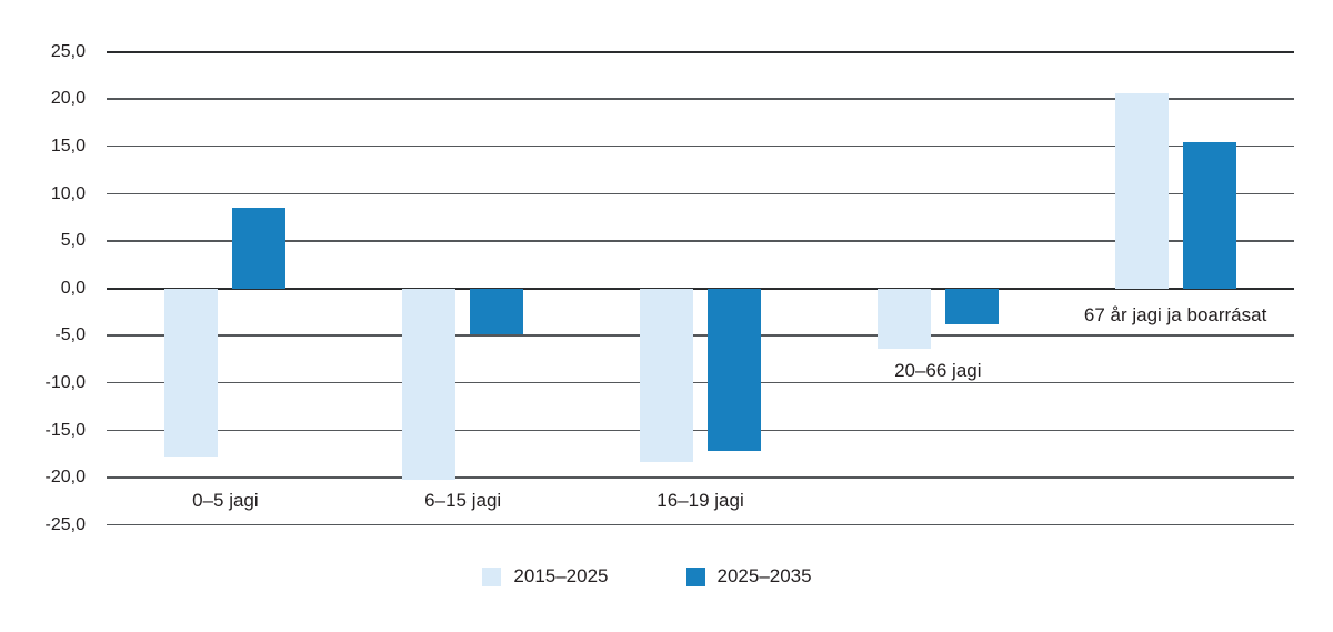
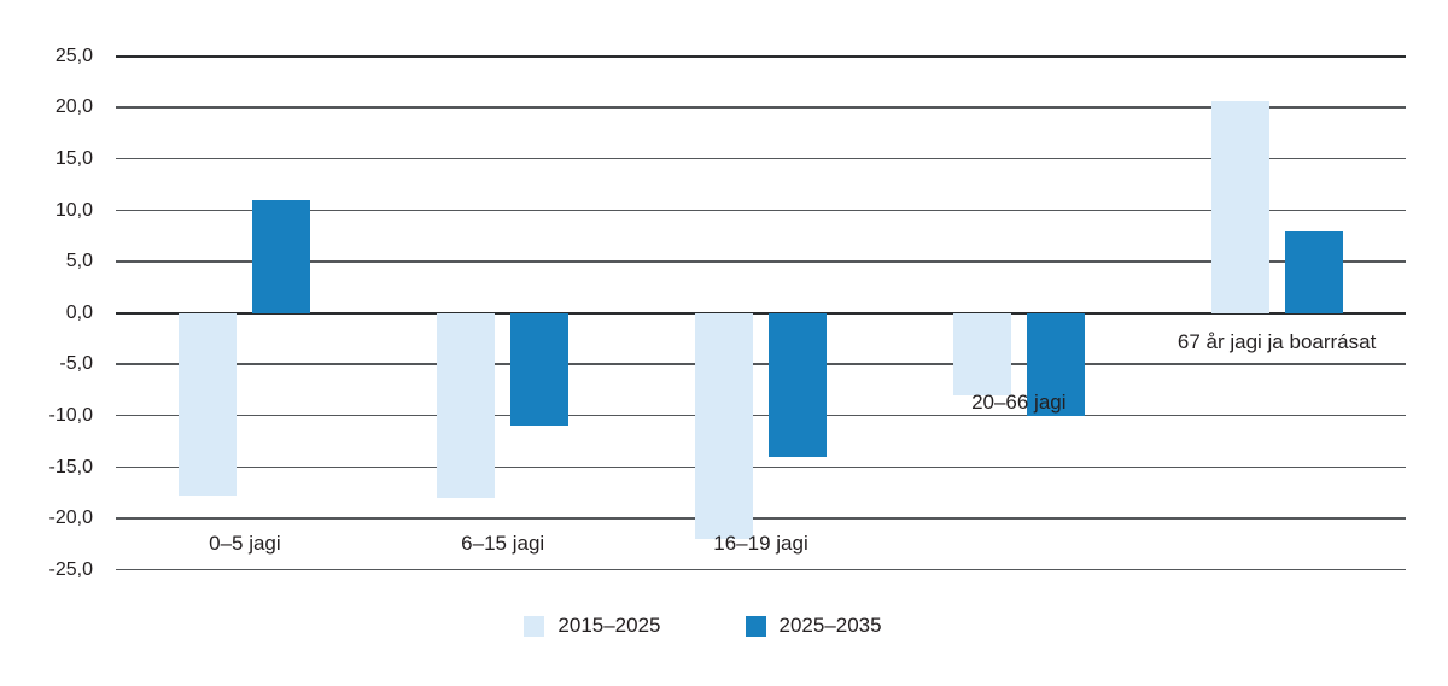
2025–2035/0–5 jagi: 8 -> 11
2015–2025/6–15 jagi: -20 -> -18
2025–2035/6–15 jagi: -5 -> -11
2015–2025/16–19 jagi: -18 -> -22
2025–2035/16–19 jagi: -17 -> -14
2015–2025/20–66 jagi: -6 -> -8
2025–2035/20–66 jagi: -4 -> -10
2025–2035/67 år jagi ja boarrásat: 16 -> 8
